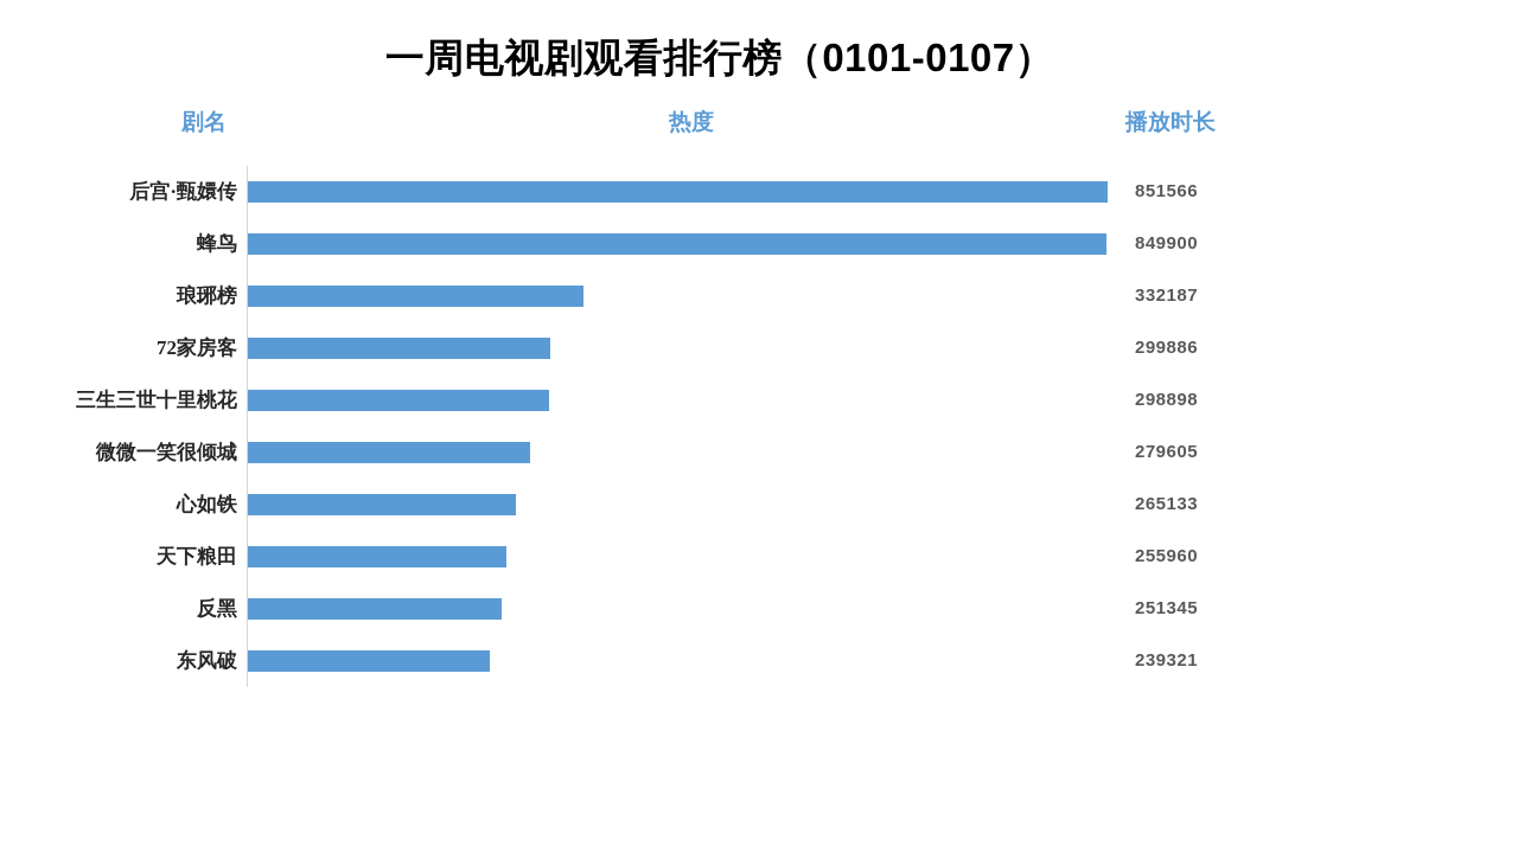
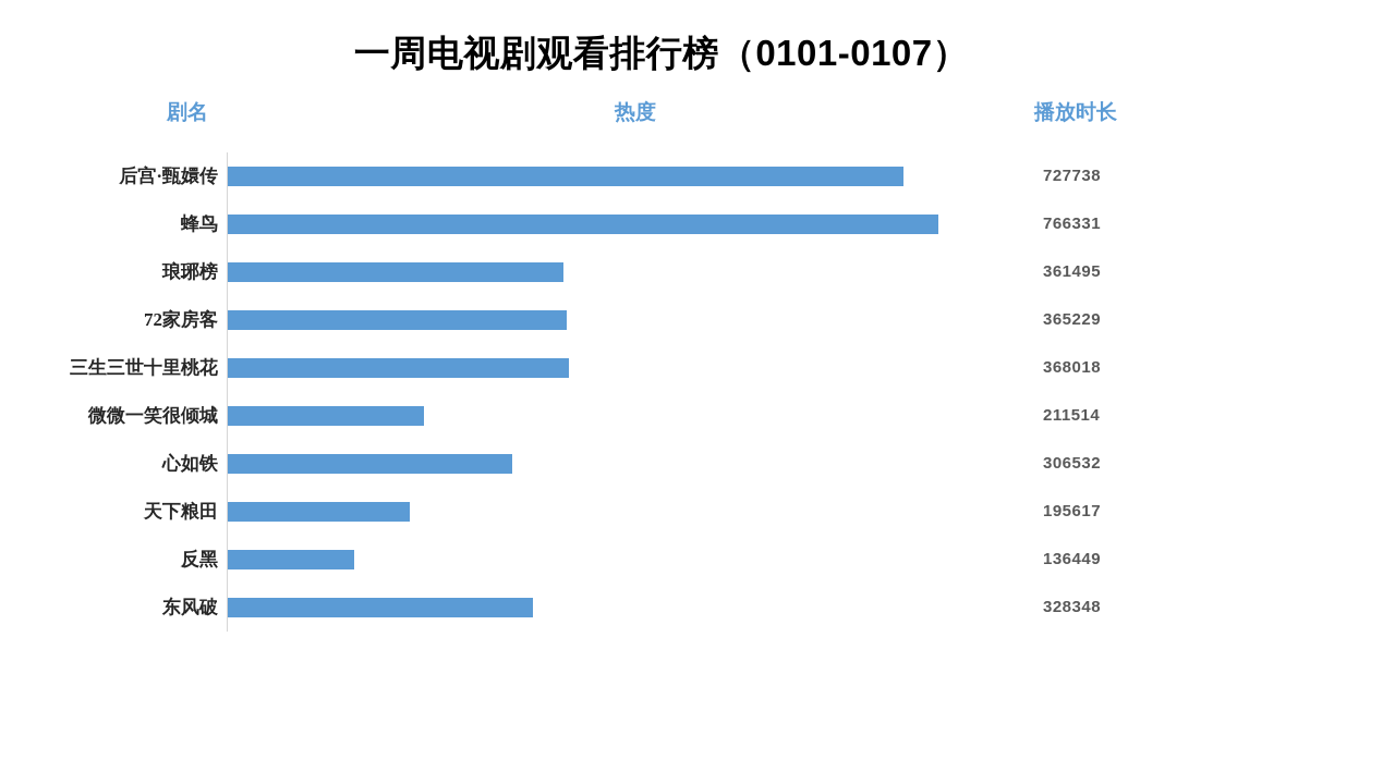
后宫·甄嬛传: 851566 -> 727738
蜂鸟: 849900 -> 766331
琅琊榜: 332187 -> 361495
72家房客: 299886 -> 365229
三生三世十里桃花: 298898 -> 368018
微微一笑很倾城: 279605 -> 211514
心如铁: 265133 -> 306532
天下粮田: 255960 -> 195617
反黑: 251345 -> 136449
东风破: 239321 -> 328348
